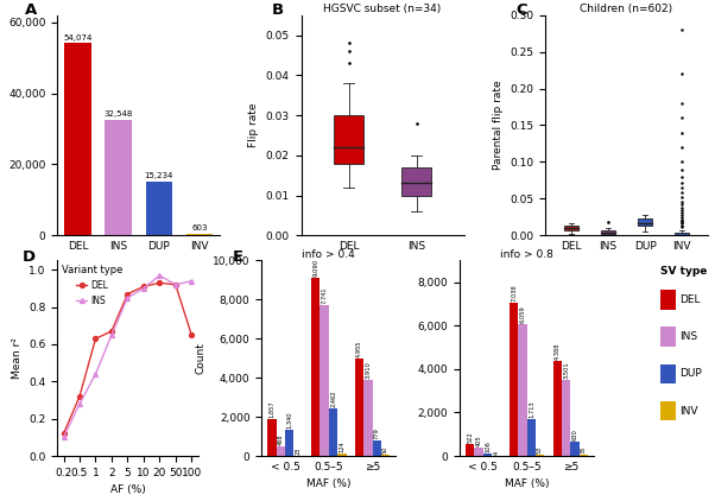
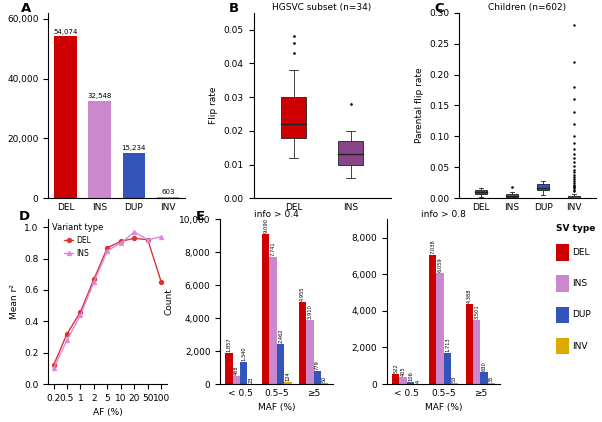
DEL/1: 0.63 -> 0.46
